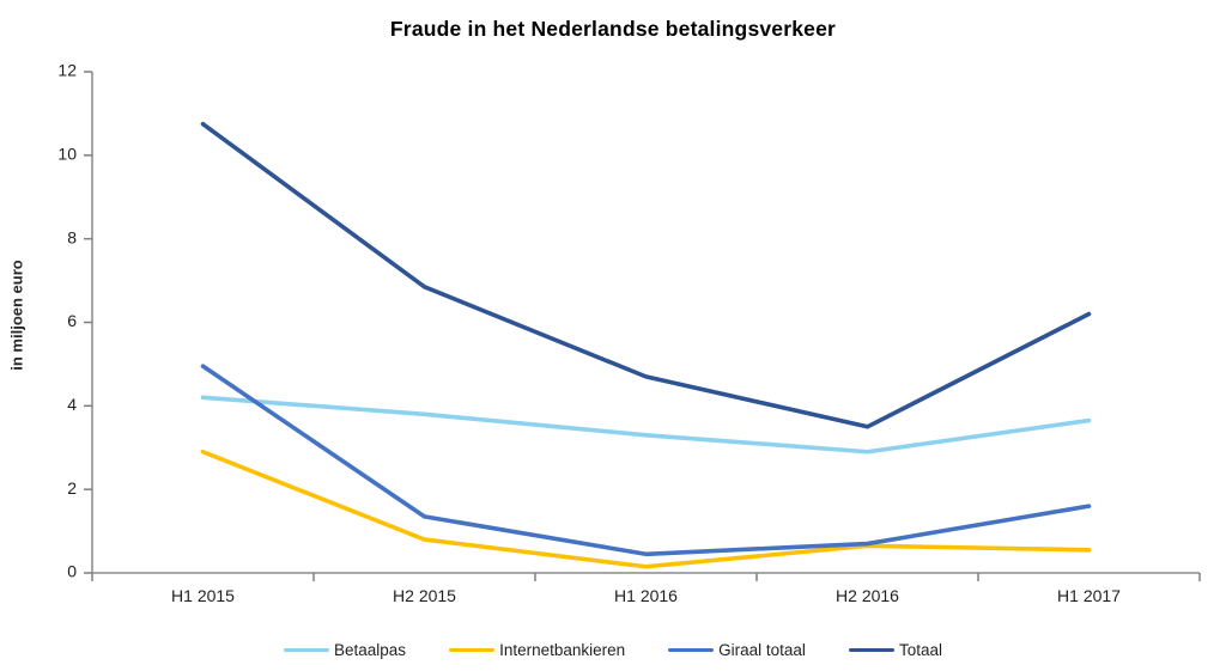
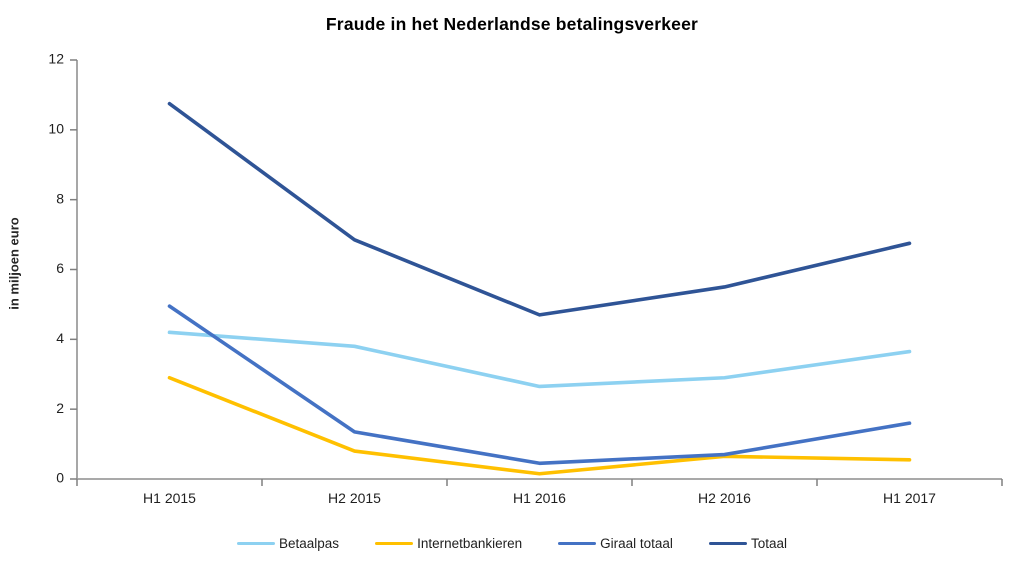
Betaalpas/H1 2016: 3.3 -> 2.6
Totaal/H2 2016: 3.5 -> 5.5
Totaal/H1 2017: 6.2 -> 6.8
